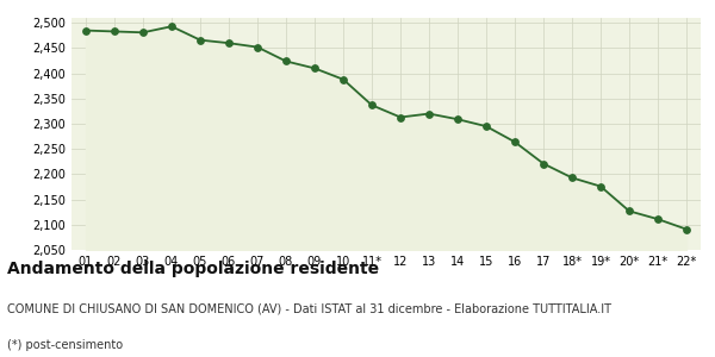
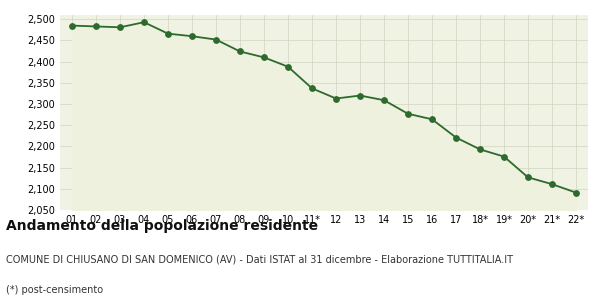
15: 2,295 -> 2,277
